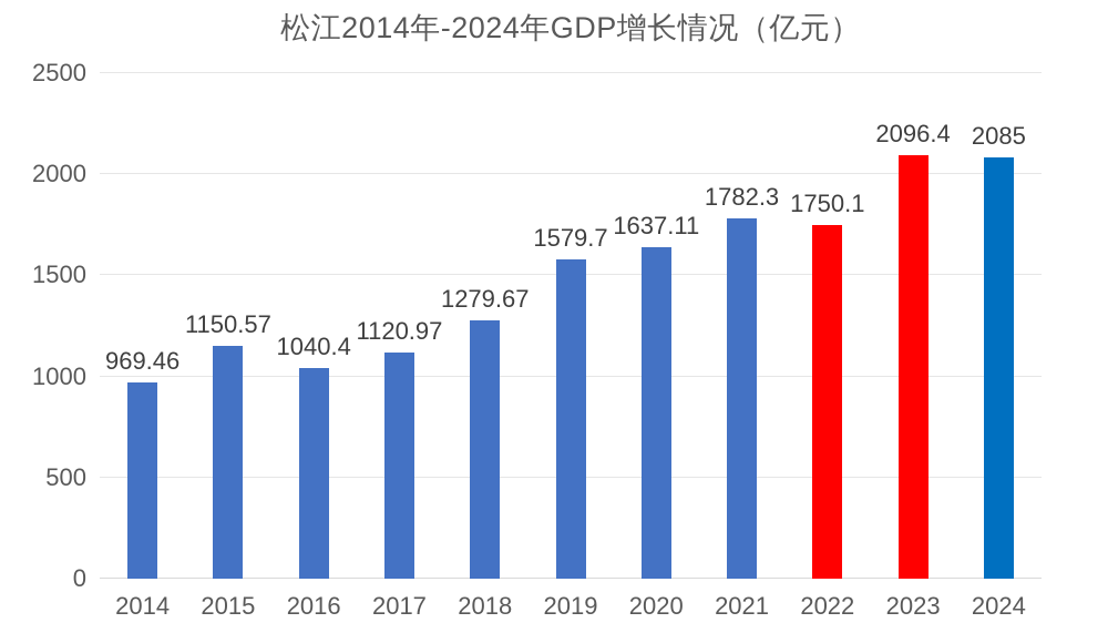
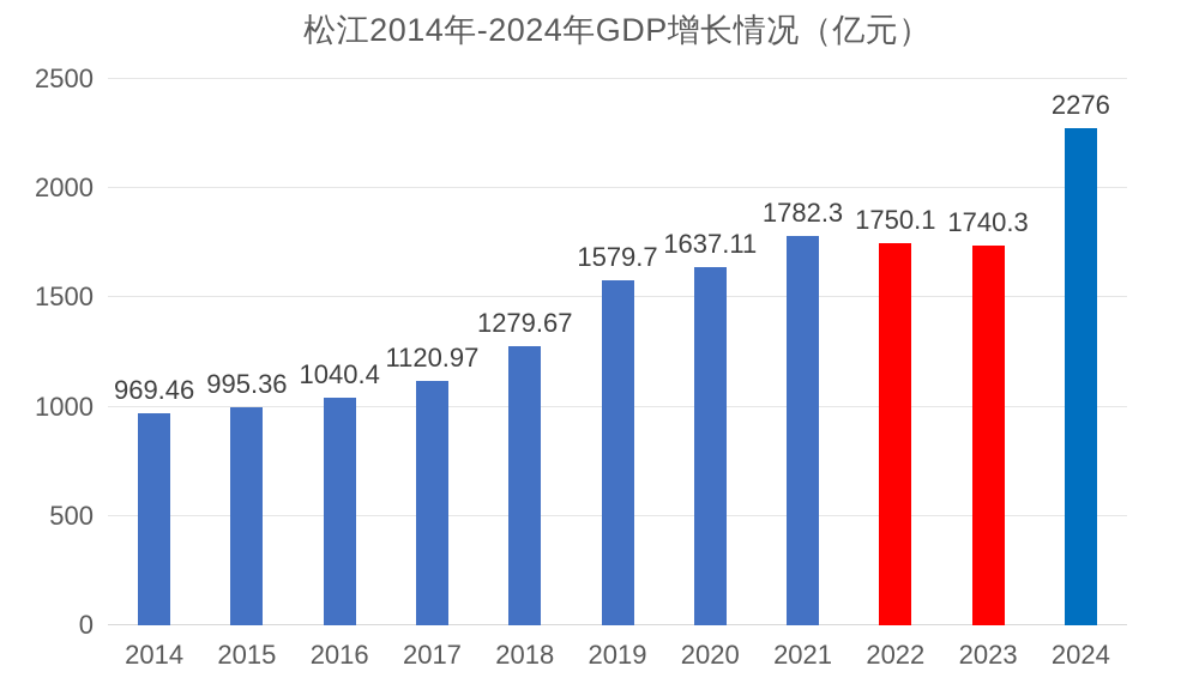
2015: 1150.57 -> 995.36
2023: 2096.4 -> 1740.3
2024: 2085 -> 2276
